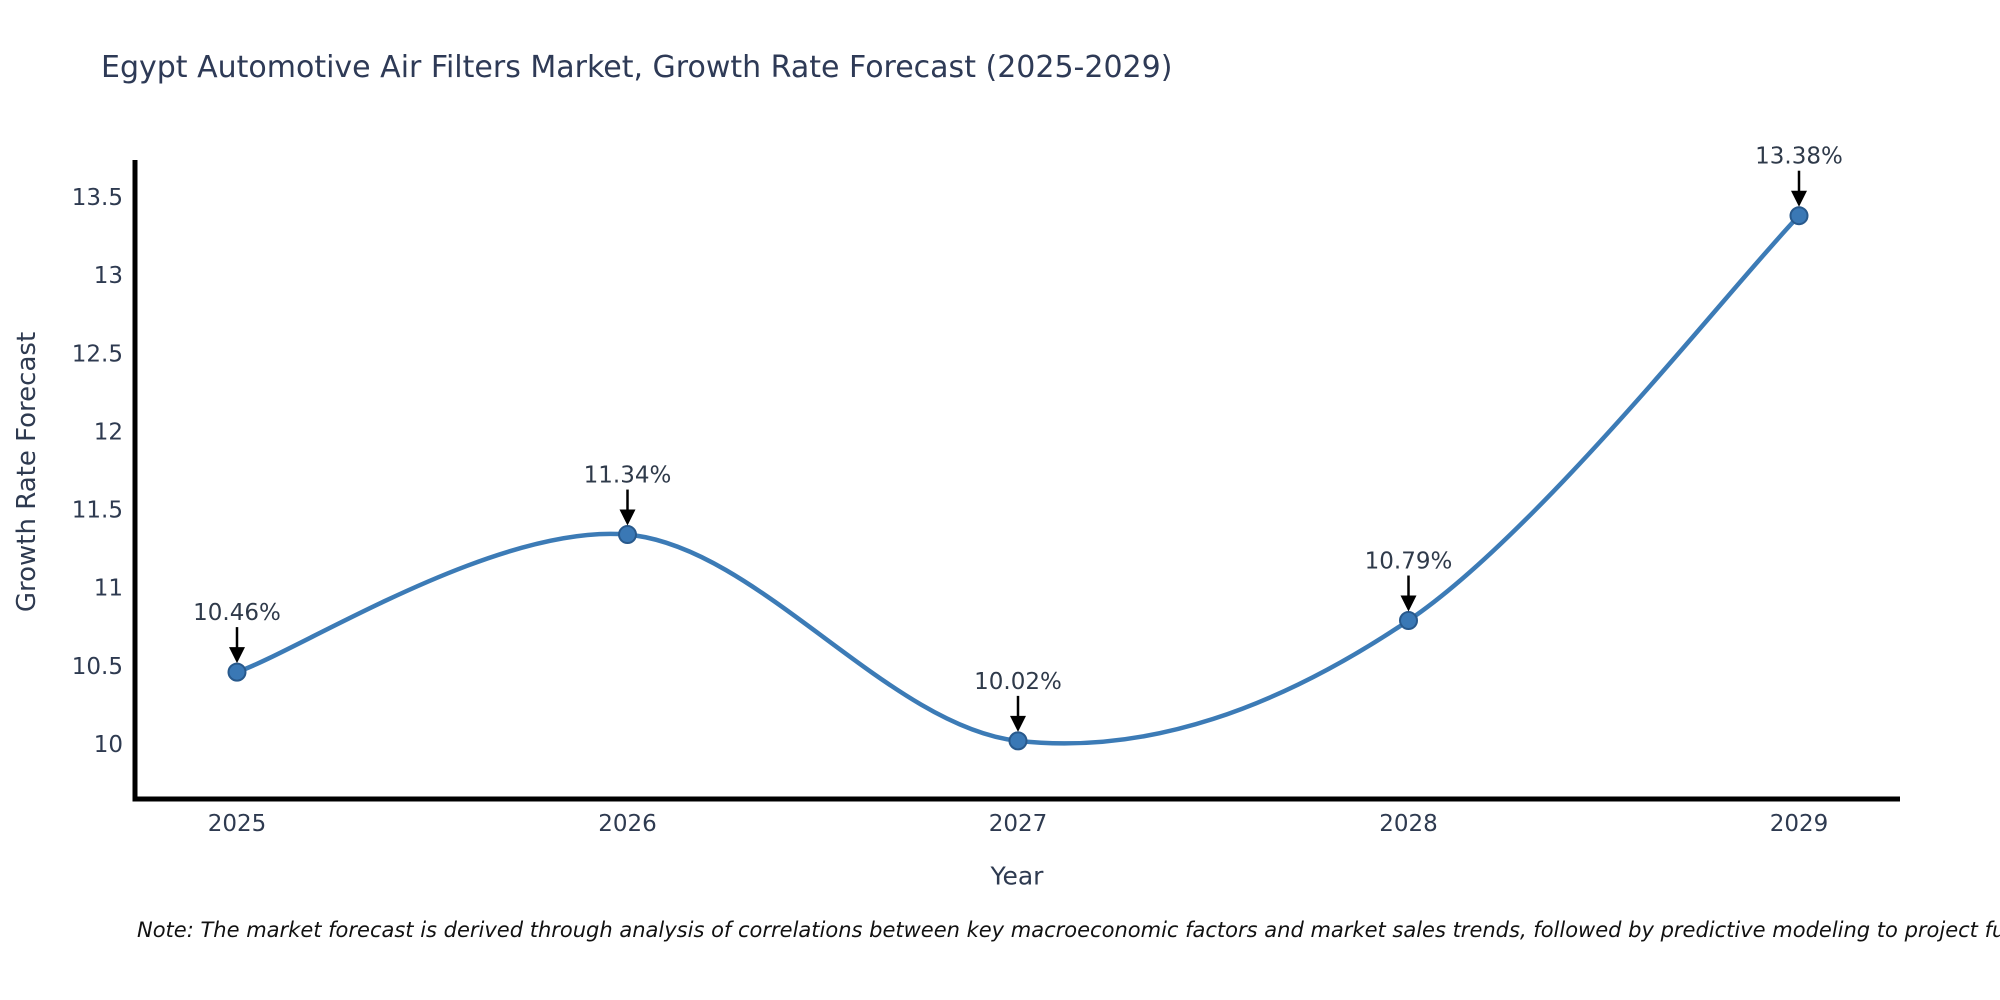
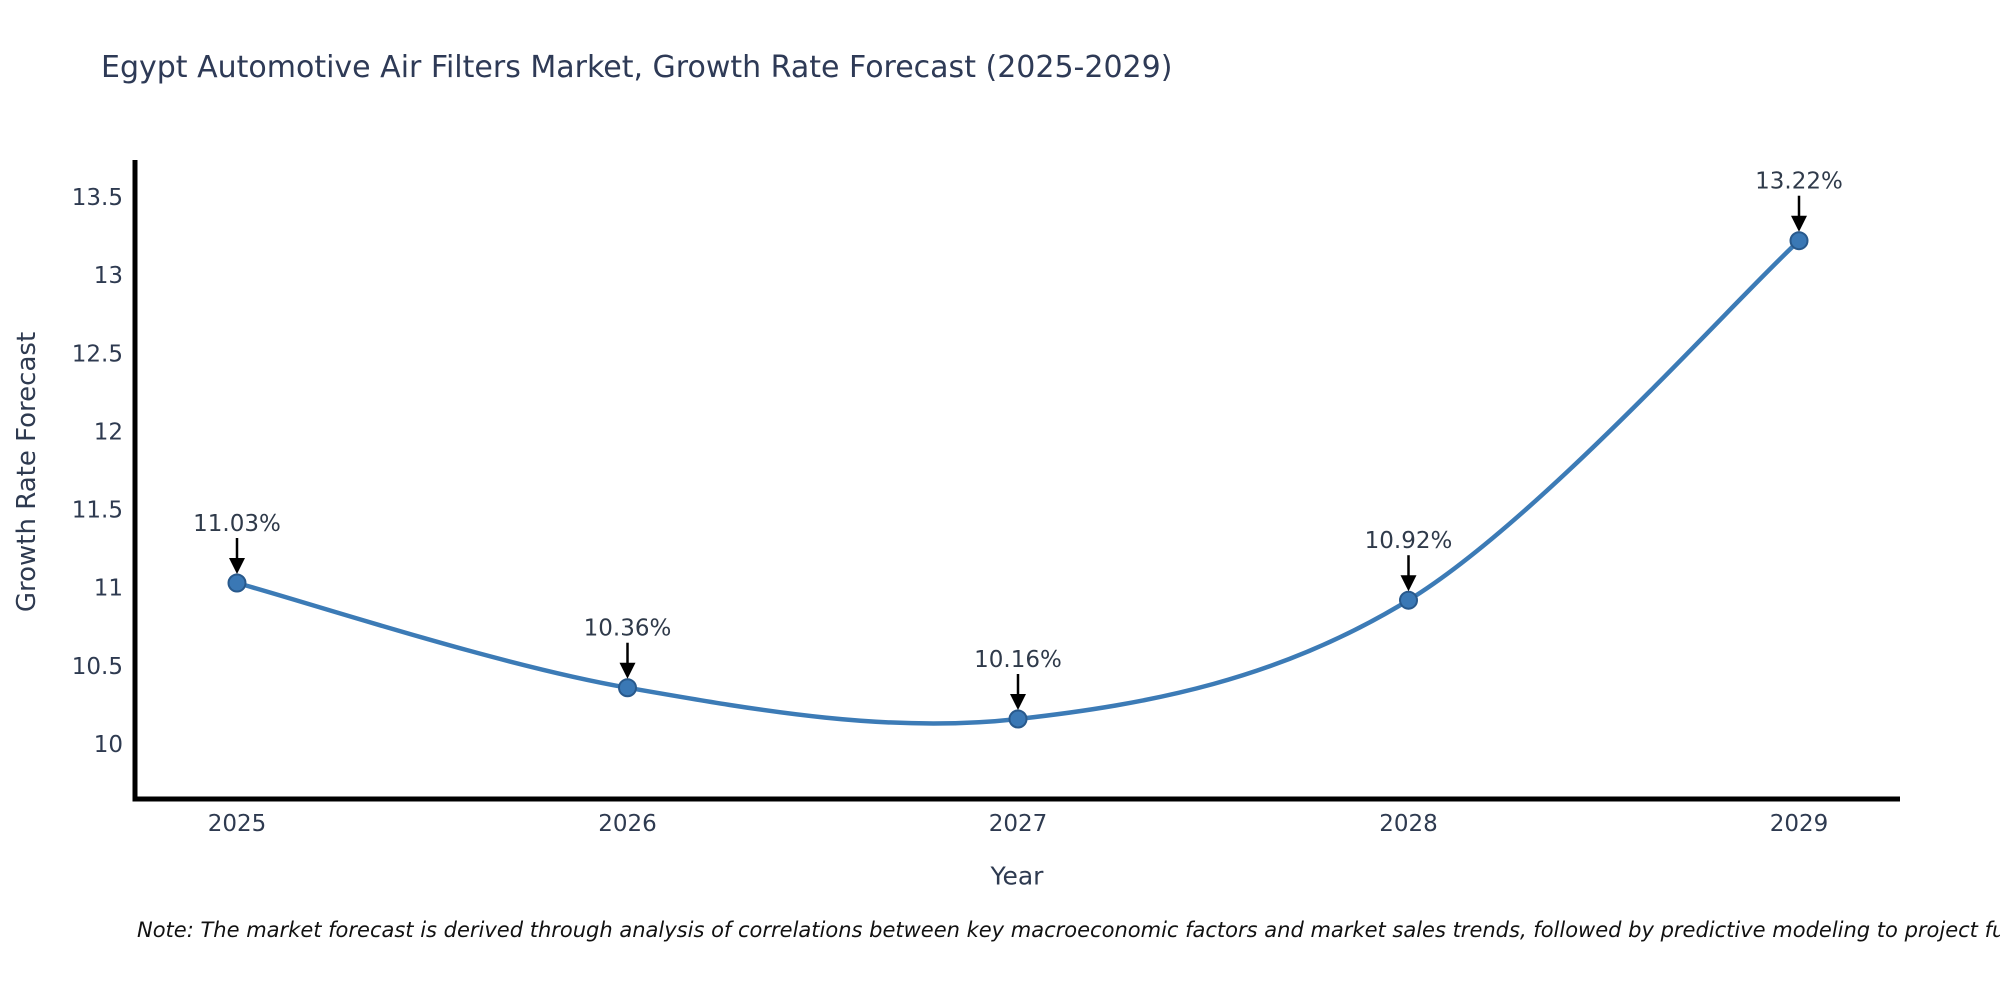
2025: 10.46% -> 11.03%
2026: 11.34% -> 10.36%
2027: 10.02% -> 10.16%
2028: 10.79% -> 10.92%
2029: 13.38% -> 13.22%
